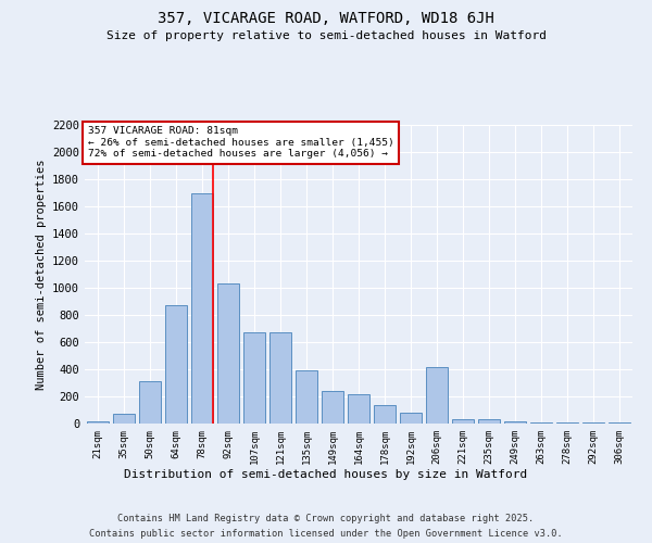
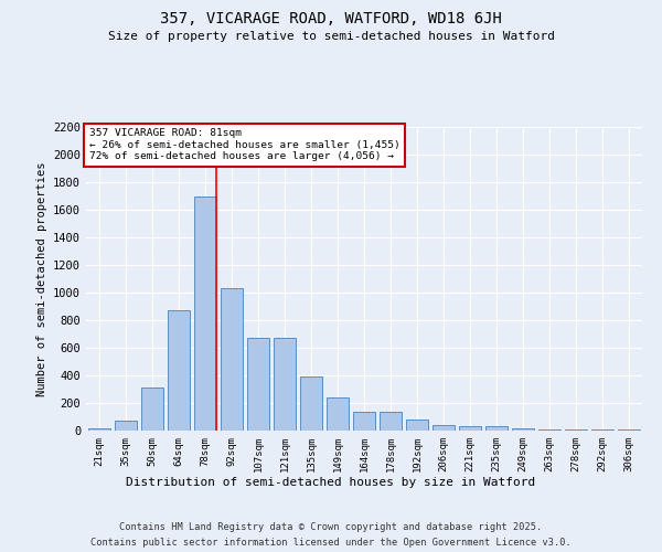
164sqm: 220 -> 140
206sqm: 420 -> 40
